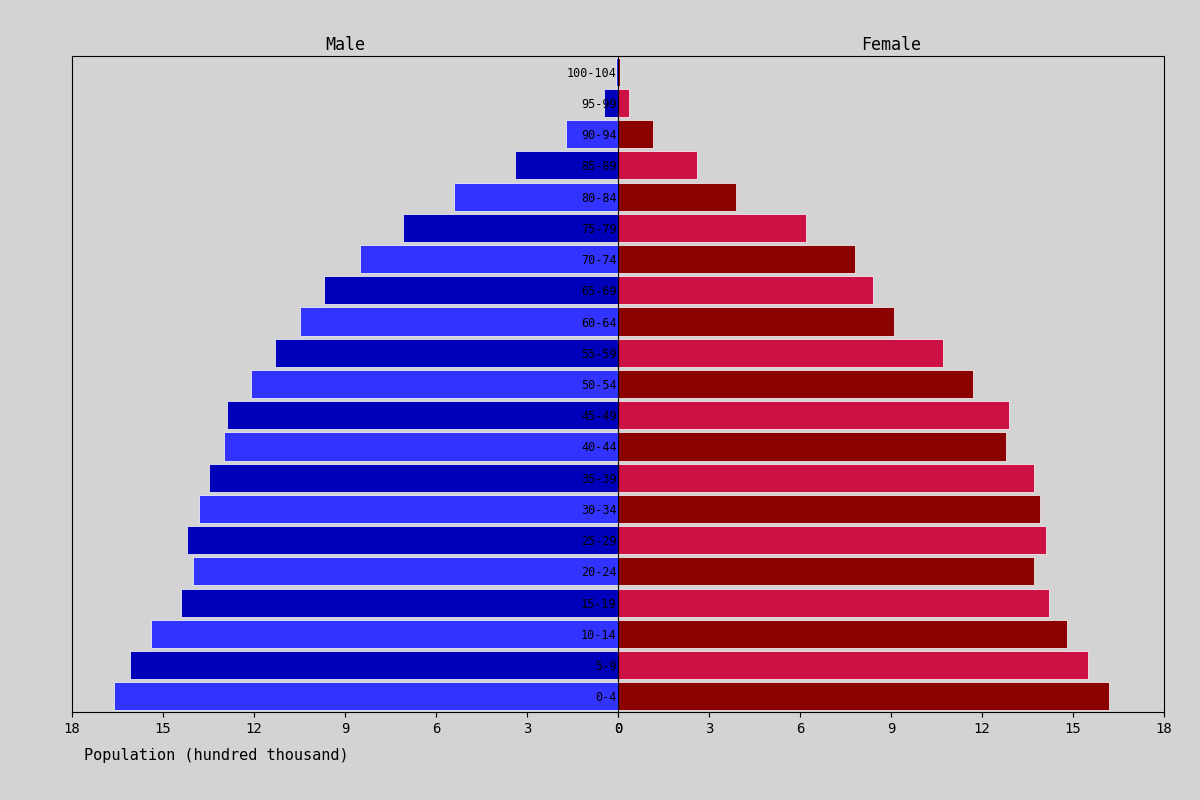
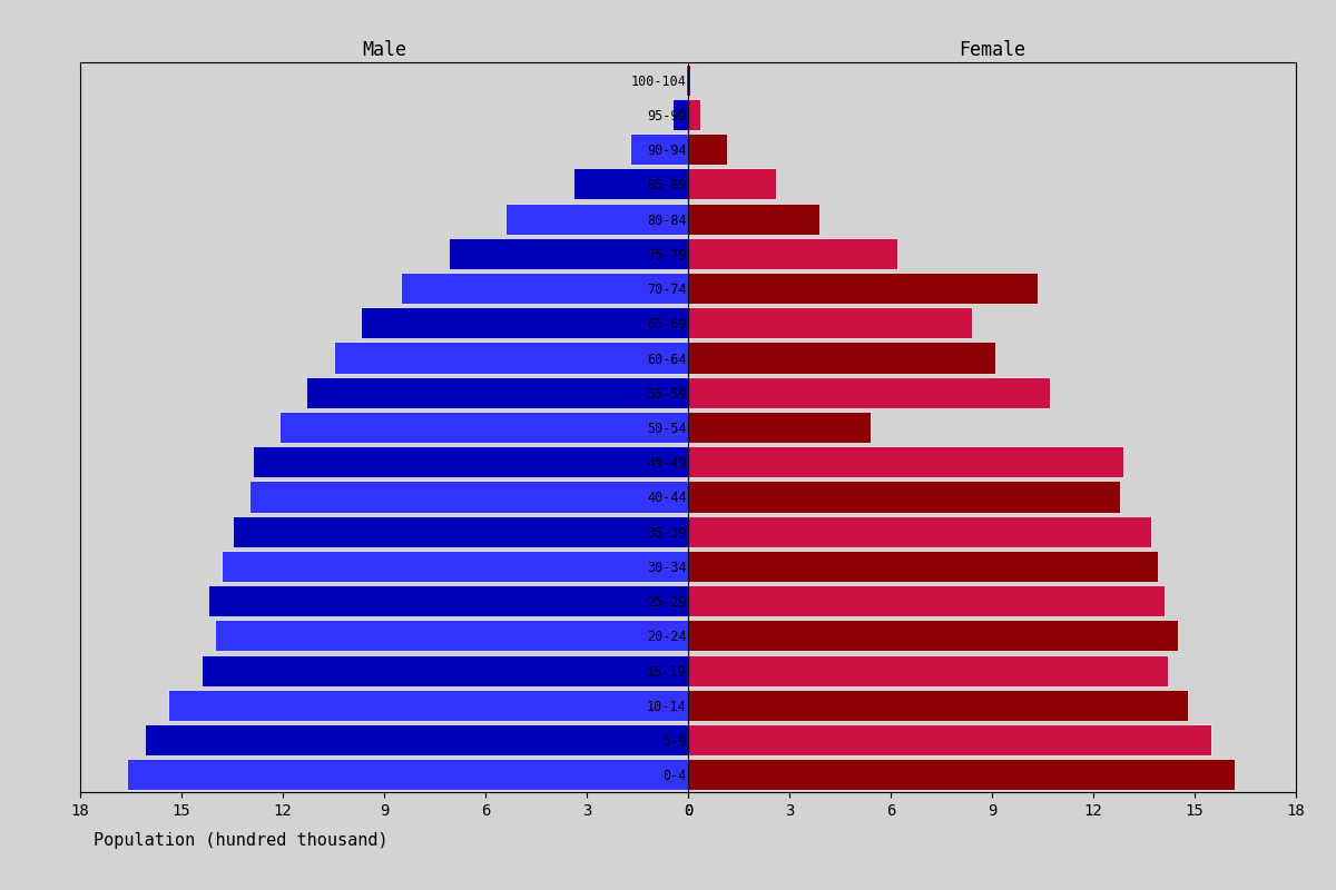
Female/70-74: 7.80 -> 10.35
Female/50-54: 11.70 -> 5.40
Female/20-24: 13.70 -> 14.50
